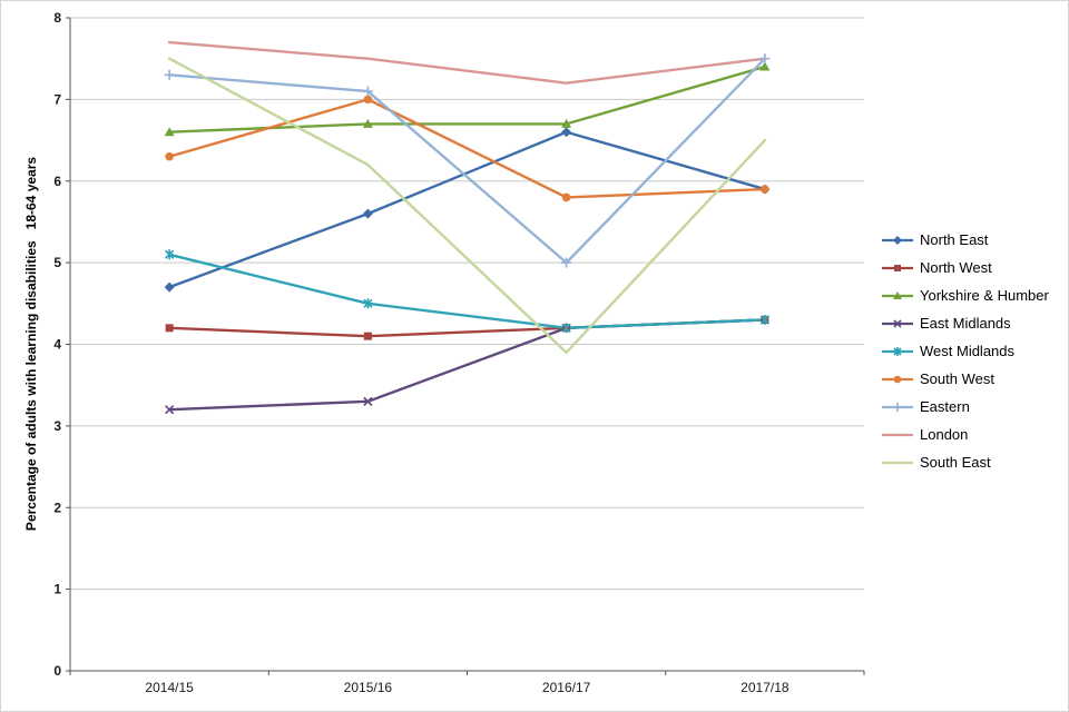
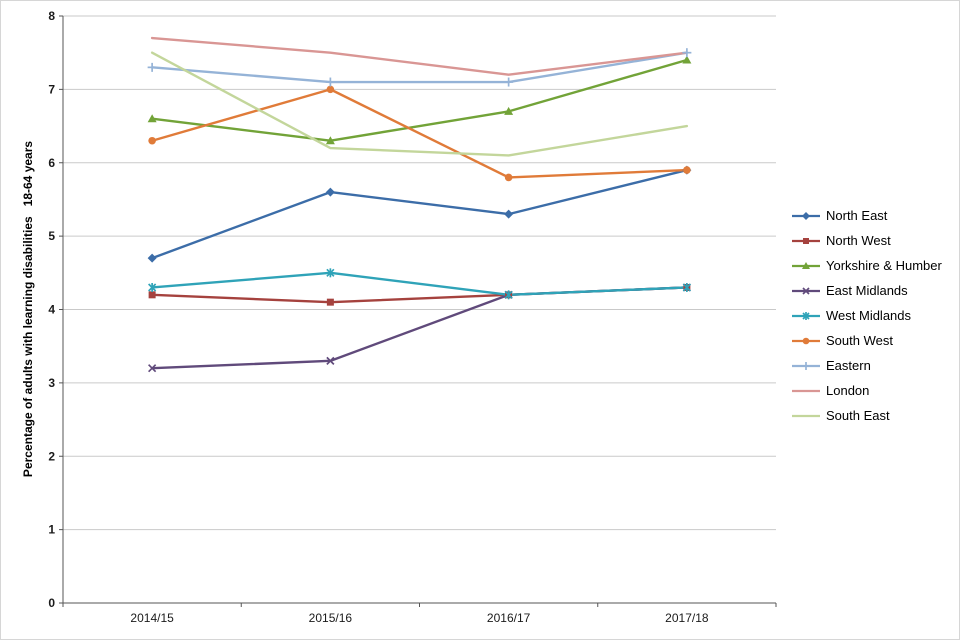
West Midlands/2014/15: 5.1 -> 4.3
Yorkshire & Humber/2015/16: 6.7 -> 6.3
North East/2016/17: 6.6 -> 5.3
Eastern/2016/17: 5.0 -> 7.1
South East/2016/17: 3.9 -> 6.1
